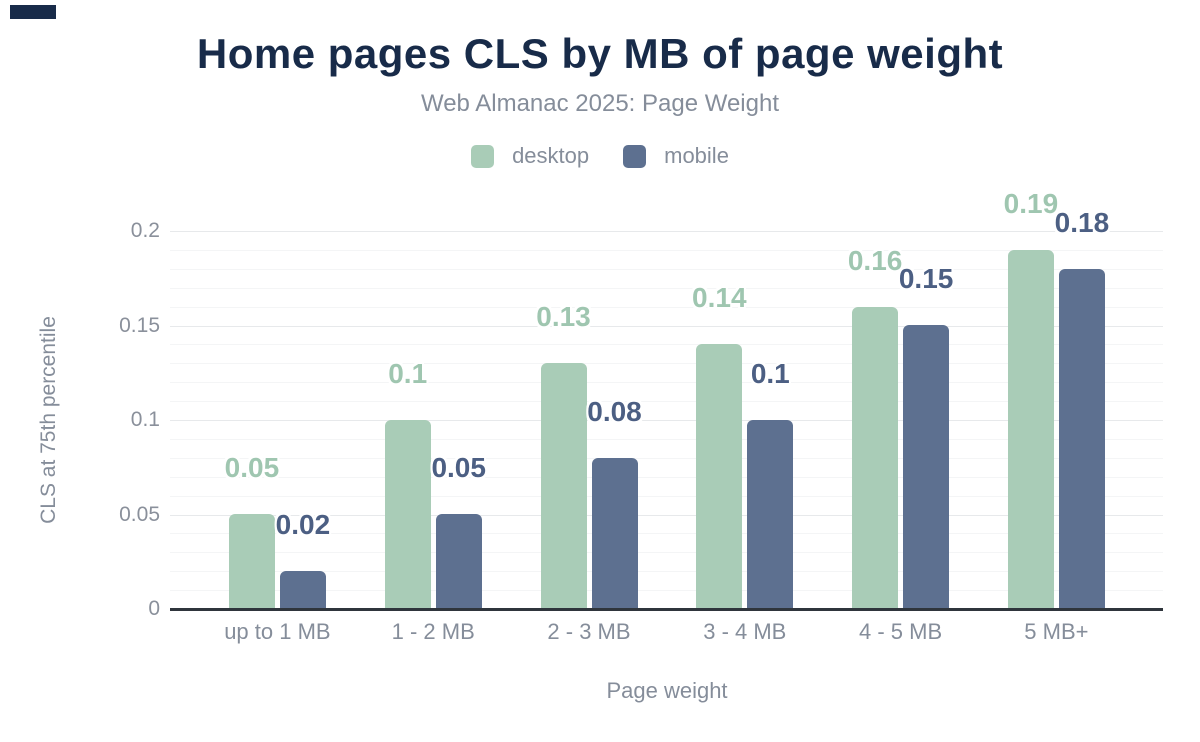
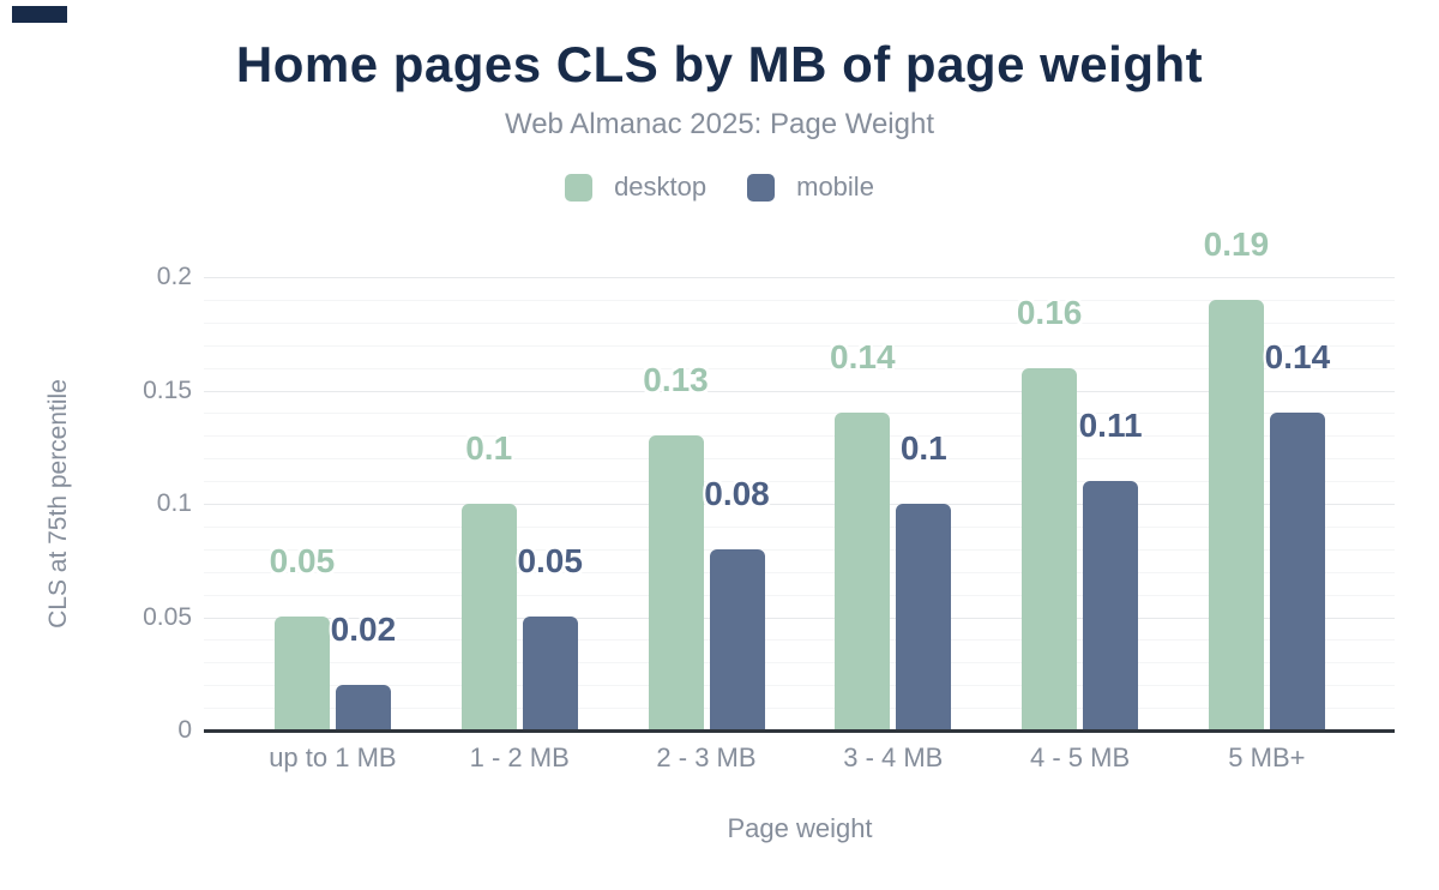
mobile/4 - 5 MB: 0.15 -> 0.11
mobile/5 MB+: 0.18 -> 0.14
